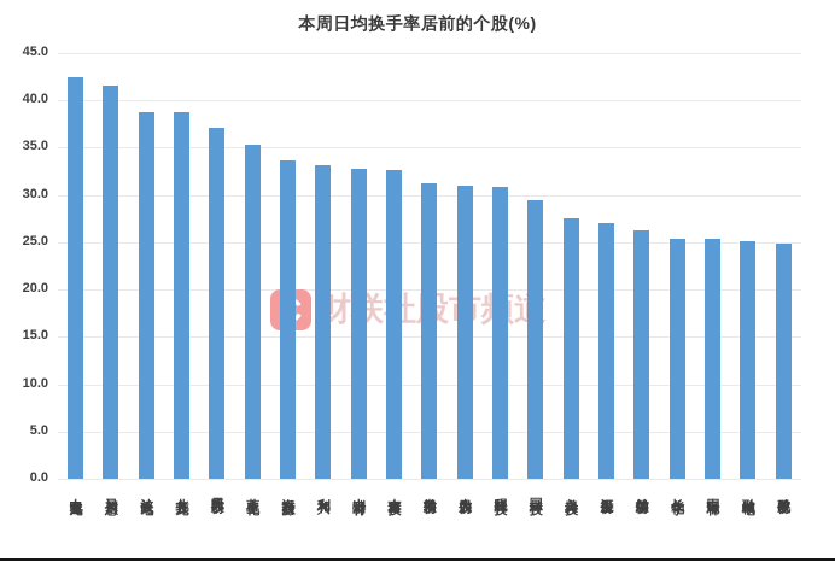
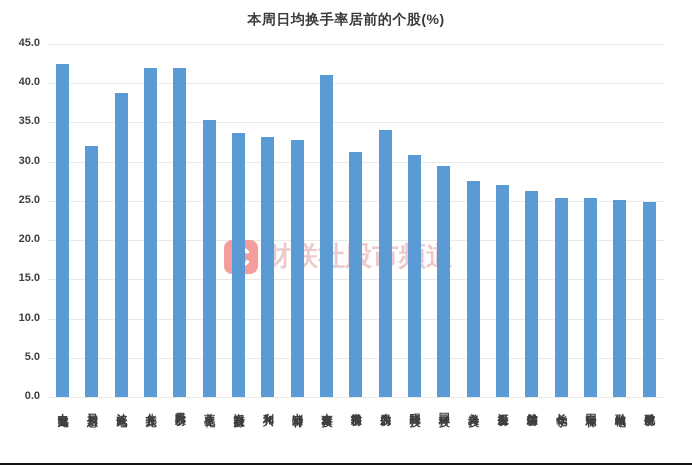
初灵信息: 42 -> 32
北方长龙: 39 -> 42
天际股份: 37 -> 42
吉鑫科技: 33 -> 41
大为股份: 31 -> 34
